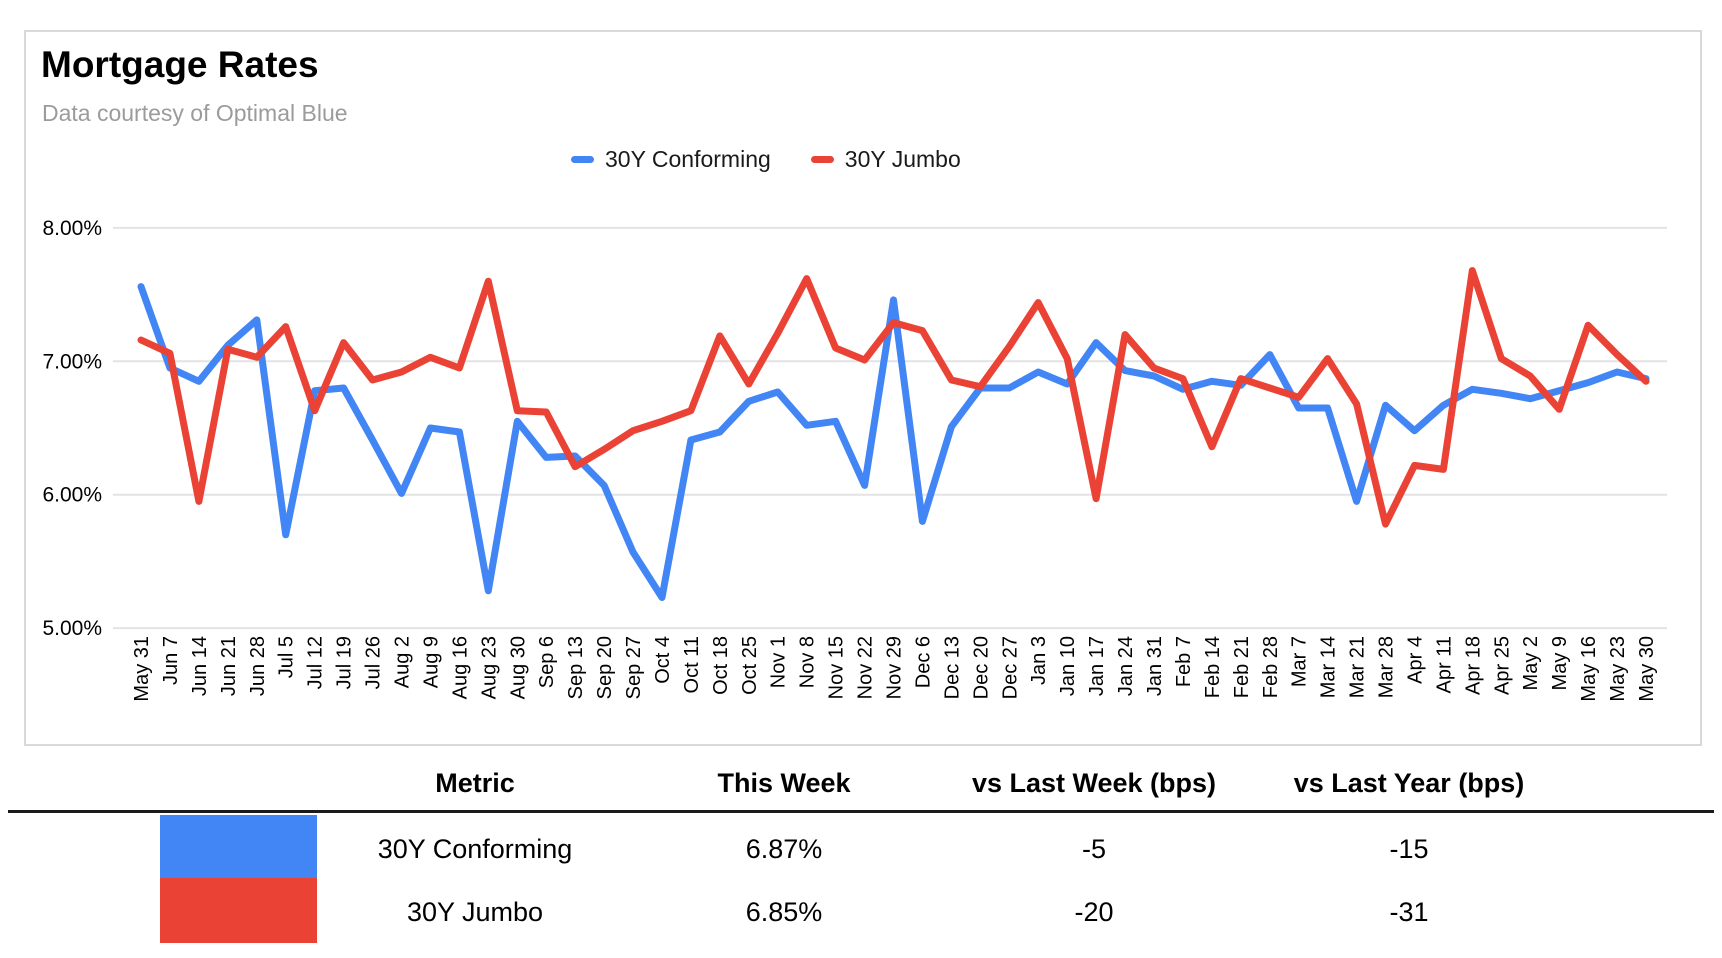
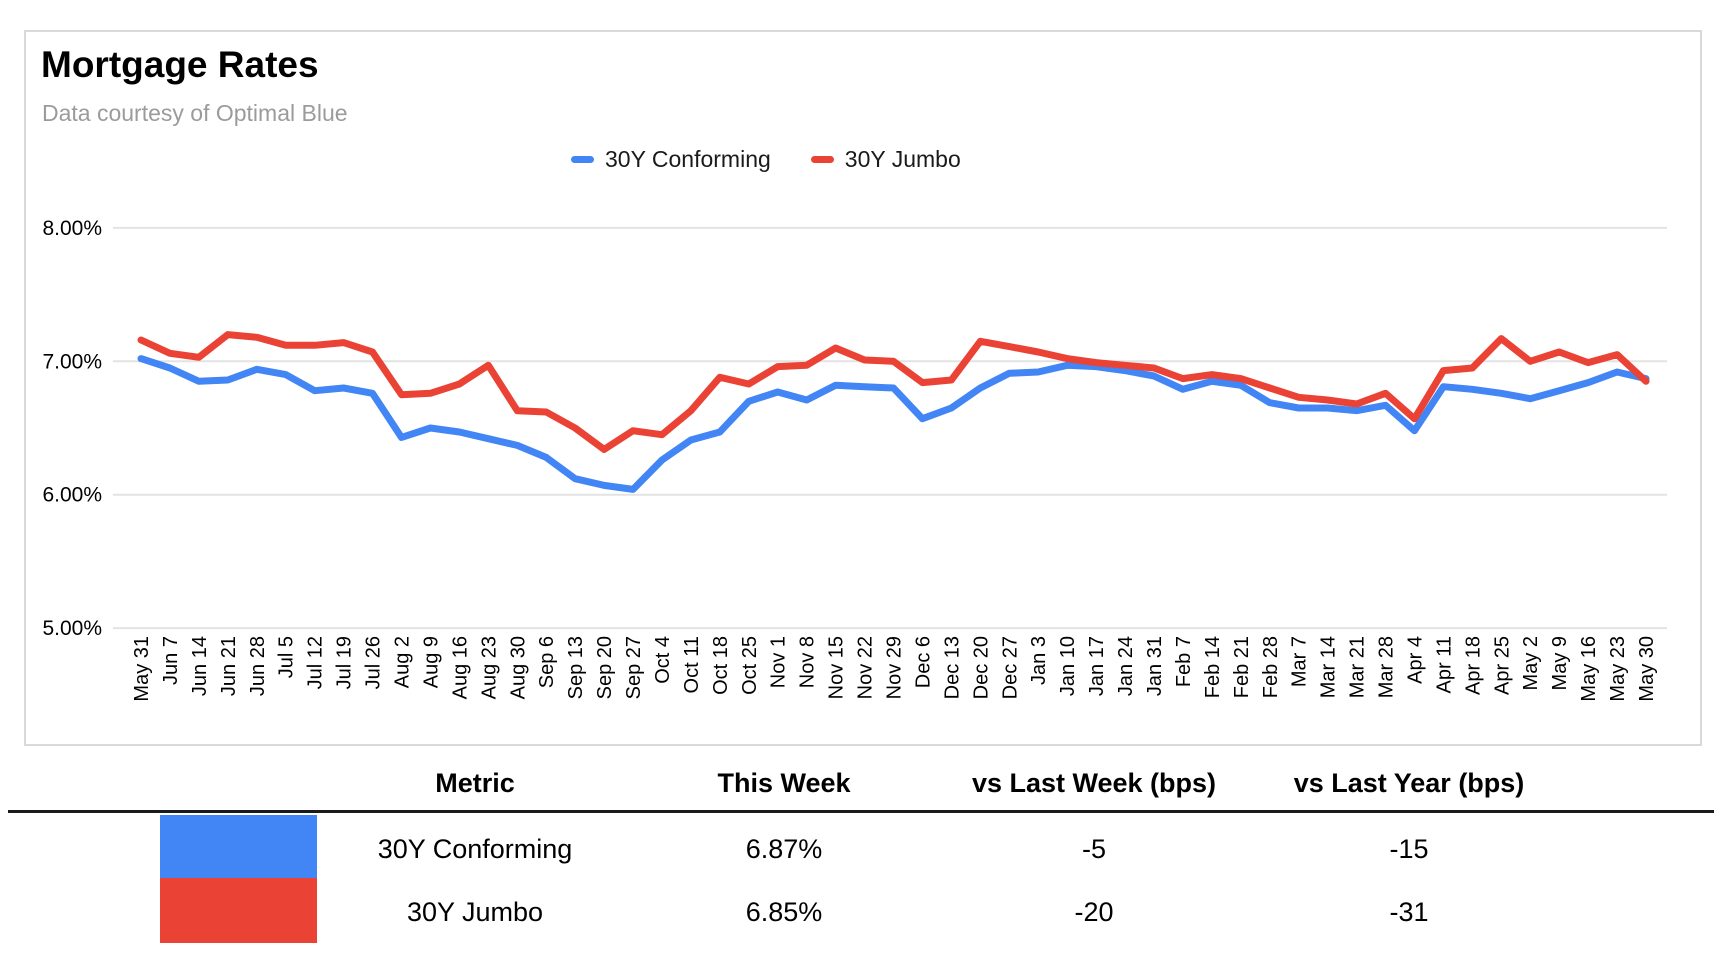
30Y Conforming/May 31: 7.56% -> 7.02%
30Y Jumbo/Jun 14: 5.95% -> 7.03%
30Y Conforming/Jun 21: 7.12% -> 6.86%
30Y Jumbo/Jun 21: 7.09% -> 7.20%
30Y Conforming/Jun 28: 7.31% -> 6.94%
30Y Jumbo/Jun 28: 7.03% -> 7.18%
30Y Conforming/Jul 5: 5.70% -> 6.90%
30Y Jumbo/Jul 5: 7.26% -> 7.12%
30Y Jumbo/Jul 12: 6.63% -> 7.12%
30Y Conforming/Jul 26: 6.41% -> 6.76%
30Y Jumbo/Jul 26: 6.86% -> 7.07%
30Y Conforming/Aug 2: 6.01% -> 6.43%
30Y Jumbo/Aug 2: 6.92% -> 6.75%
30Y Jumbo/Aug 9: 7.03% -> 6.76%
30Y Jumbo/Aug 16: 6.95% -> 6.83%
30Y Conforming/Aug 23: 5.28% -> 6.42%
30Y Jumbo/Aug 23: 7.60% -> 6.97%
30Y Conforming/Aug 30: 6.55% -> 6.37%
30Y Conforming/Sep 13: 6.29% -> 6.12%
30Y Jumbo/Sep 13: 6.21% -> 6.50%
30Y Conforming/Sep 27: 5.57% -> 6.04%
30Y Conforming/Oct 4: 5.23% -> 6.26%
30Y Jumbo/Oct 4: 6.55% -> 6.45%
30Y Jumbo/Oct 18: 7.19% -> 6.88%
30Y Jumbo/Nov 1: 7.21% -> 6.96%
30Y Conforming/Nov 8: 6.52% -> 6.71%
30Y Jumbo/Nov 8: 7.62% -> 6.97%
30Y Conforming/Nov 15: 6.55% -> 6.82%
30Y Conforming/Nov 22: 6.07% -> 6.81%
30Y Conforming/Nov 29: 7.46% -> 6.80%
30Y Jumbo/Nov 29: 7.29% -> 7.00%
30Y Conforming/Dec 6: 5.80% -> 6.57%
30Y Jumbo/Dec 6: 7.23% -> 6.84%
30Y Conforming/Dec 13: 6.51% -> 6.65%
30Y Jumbo/Dec 20: 6.81% -> 7.15%
30Y Conforming/Dec 27: 6.80% -> 6.91%
30Y Jumbo/Jan 3: 7.44% -> 7.07%
30Y Conforming/Jan 10: 6.83% -> 6.97%
30Y Conforming/Jan 17: 7.14% -> 6.96%
30Y Jumbo/Jan 17: 5.97% -> 6.99%
30Y Jumbo/Jan 24: 7.20% -> 6.97%
30Y Jumbo/Feb 14: 6.36% -> 6.90%
30Y Conforming/Feb 28: 7.05% -> 6.69%
30Y Jumbo/Mar 14: 7.02% -> 6.71%
30Y Conforming/Mar 21: 5.95% -> 6.63%
30Y Jumbo/Mar 28: 5.78% -> 6.76%
30Y Jumbo/Apr 4: 6.22% -> 6.57%
30Y Conforming/Apr 11: 6.67% -> 6.81%
30Y Jumbo/Apr 11: 6.19% -> 6.93%
30Y Jumbo/Apr 18: 7.68% -> 6.95%
30Y Jumbo/Apr 25: 7.02% -> 7.17%
30Y Jumbo/May 2: 6.89% -> 7.00%
30Y Jumbo/May 9: 6.64% -> 7.07%
30Y Jumbo/May 16: 7.27% -> 6.99%
